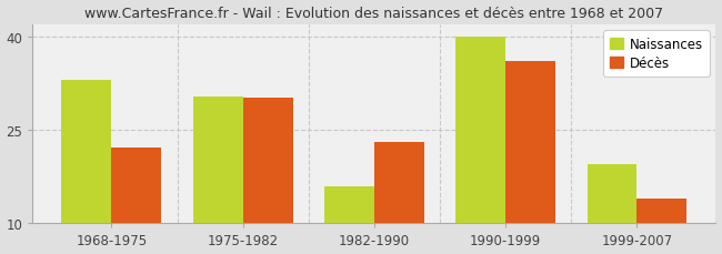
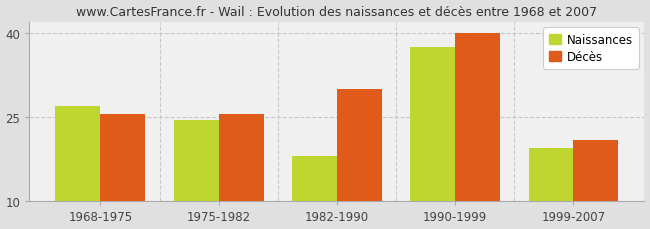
Naissances/1968-1975: 33.0 -> 27.0
Décès/1968-1975: 22.2 -> 25.5
Naissances/1975-1982: 30.4 -> 24.5
Décès/1975-1982: 30.2 -> 25.5
Naissances/1982-1990: 16.0 -> 18.0
Décès/1982-1990: 23.0 -> 30.0
Naissances/1990-1999: 40.0 -> 37.5
Décès/1990-1999: 36.0 -> 40.0
Décès/1999-2007: 14.0 -> 21.0
